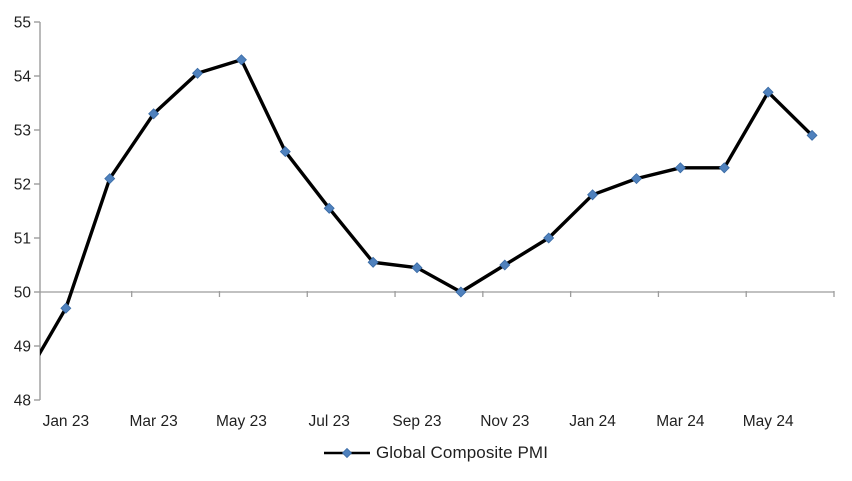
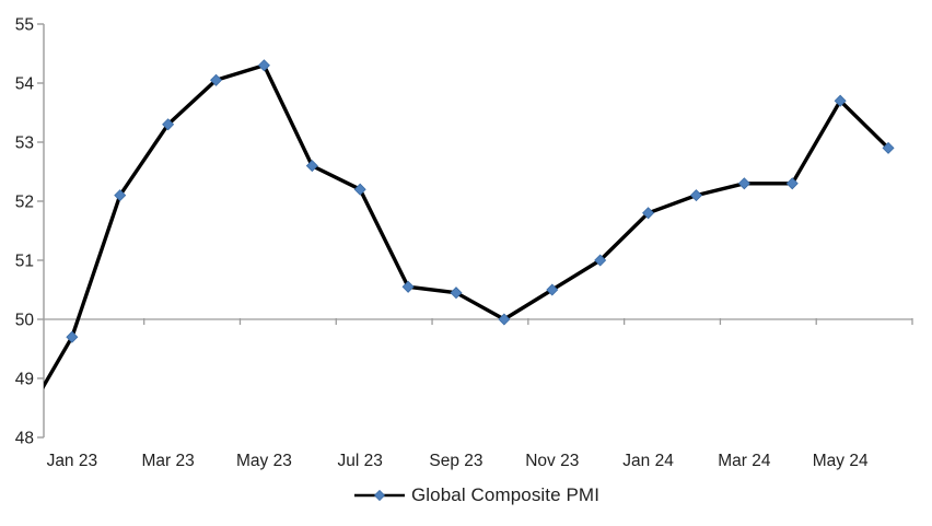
Jul 23: 51.5 -> 52.2
